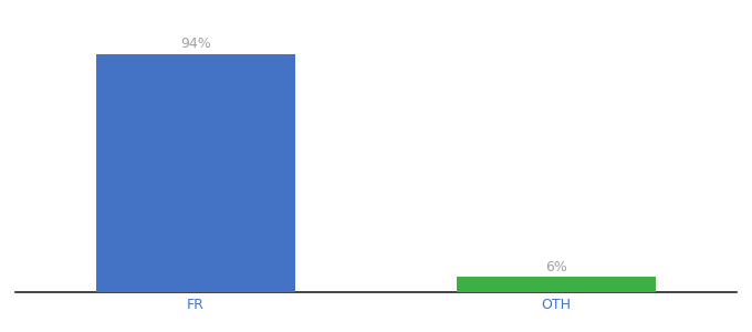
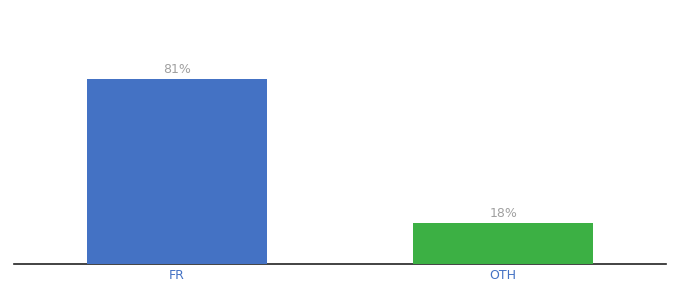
FR: 94% -> 81%
OTH: 6% -> 18%
